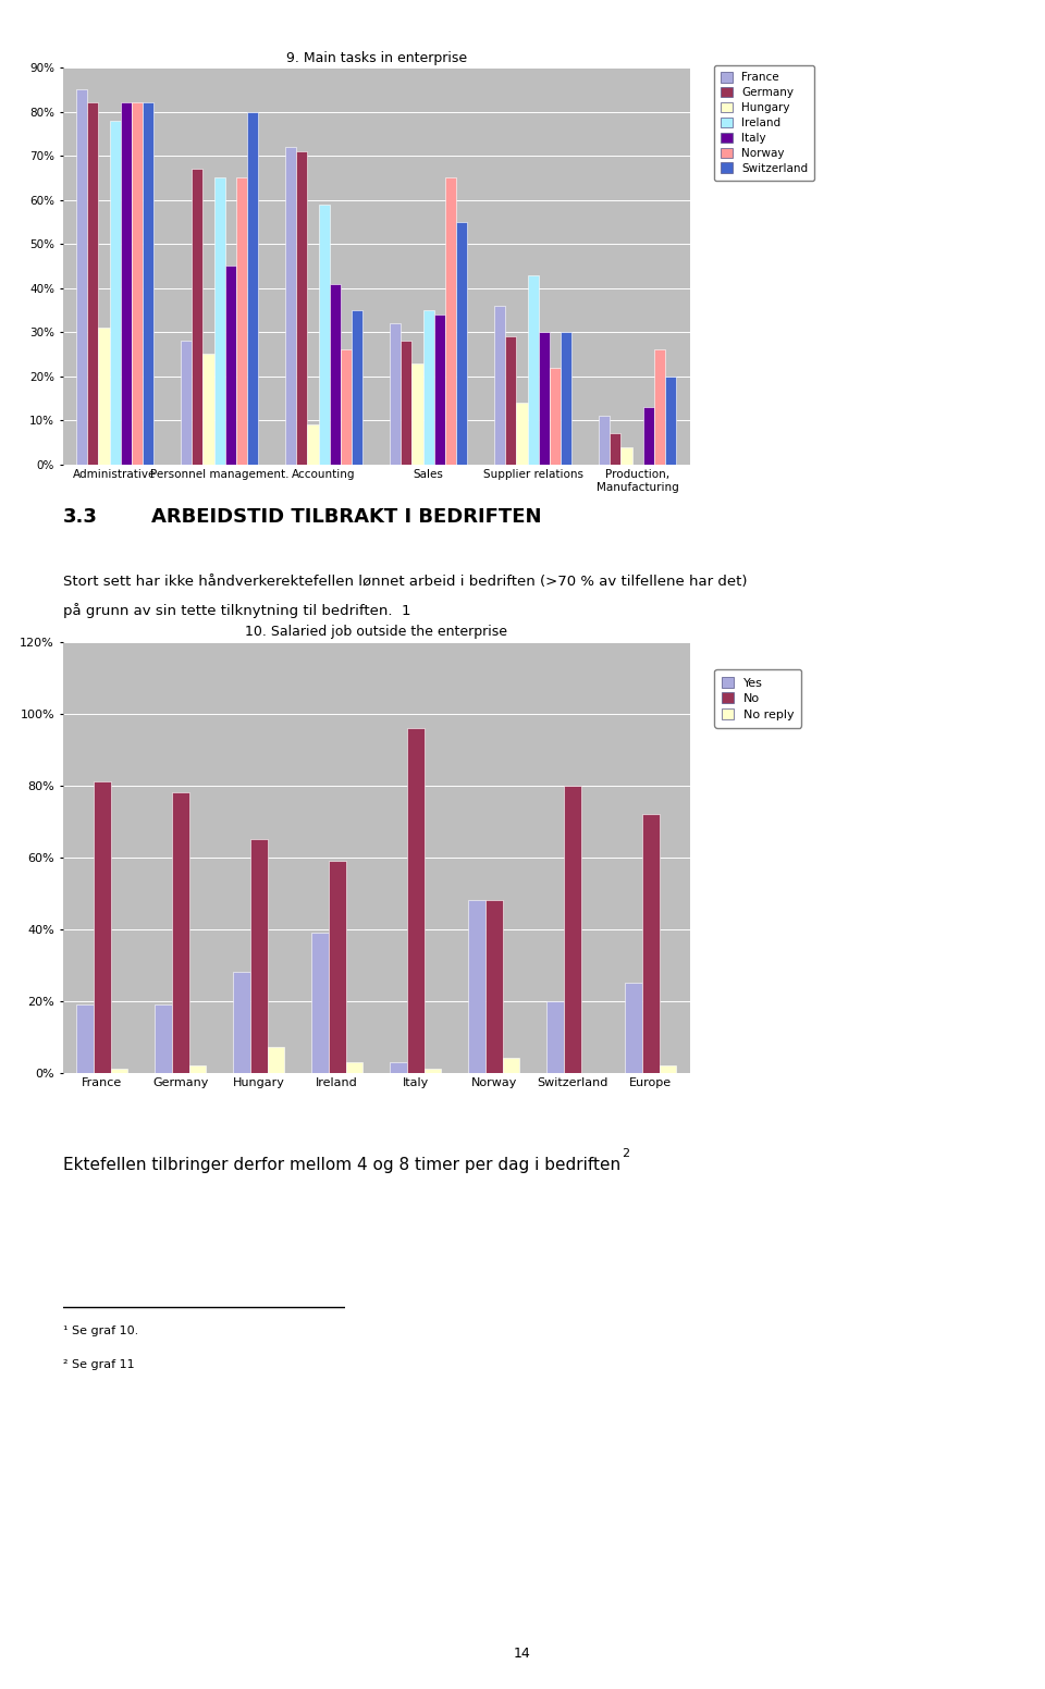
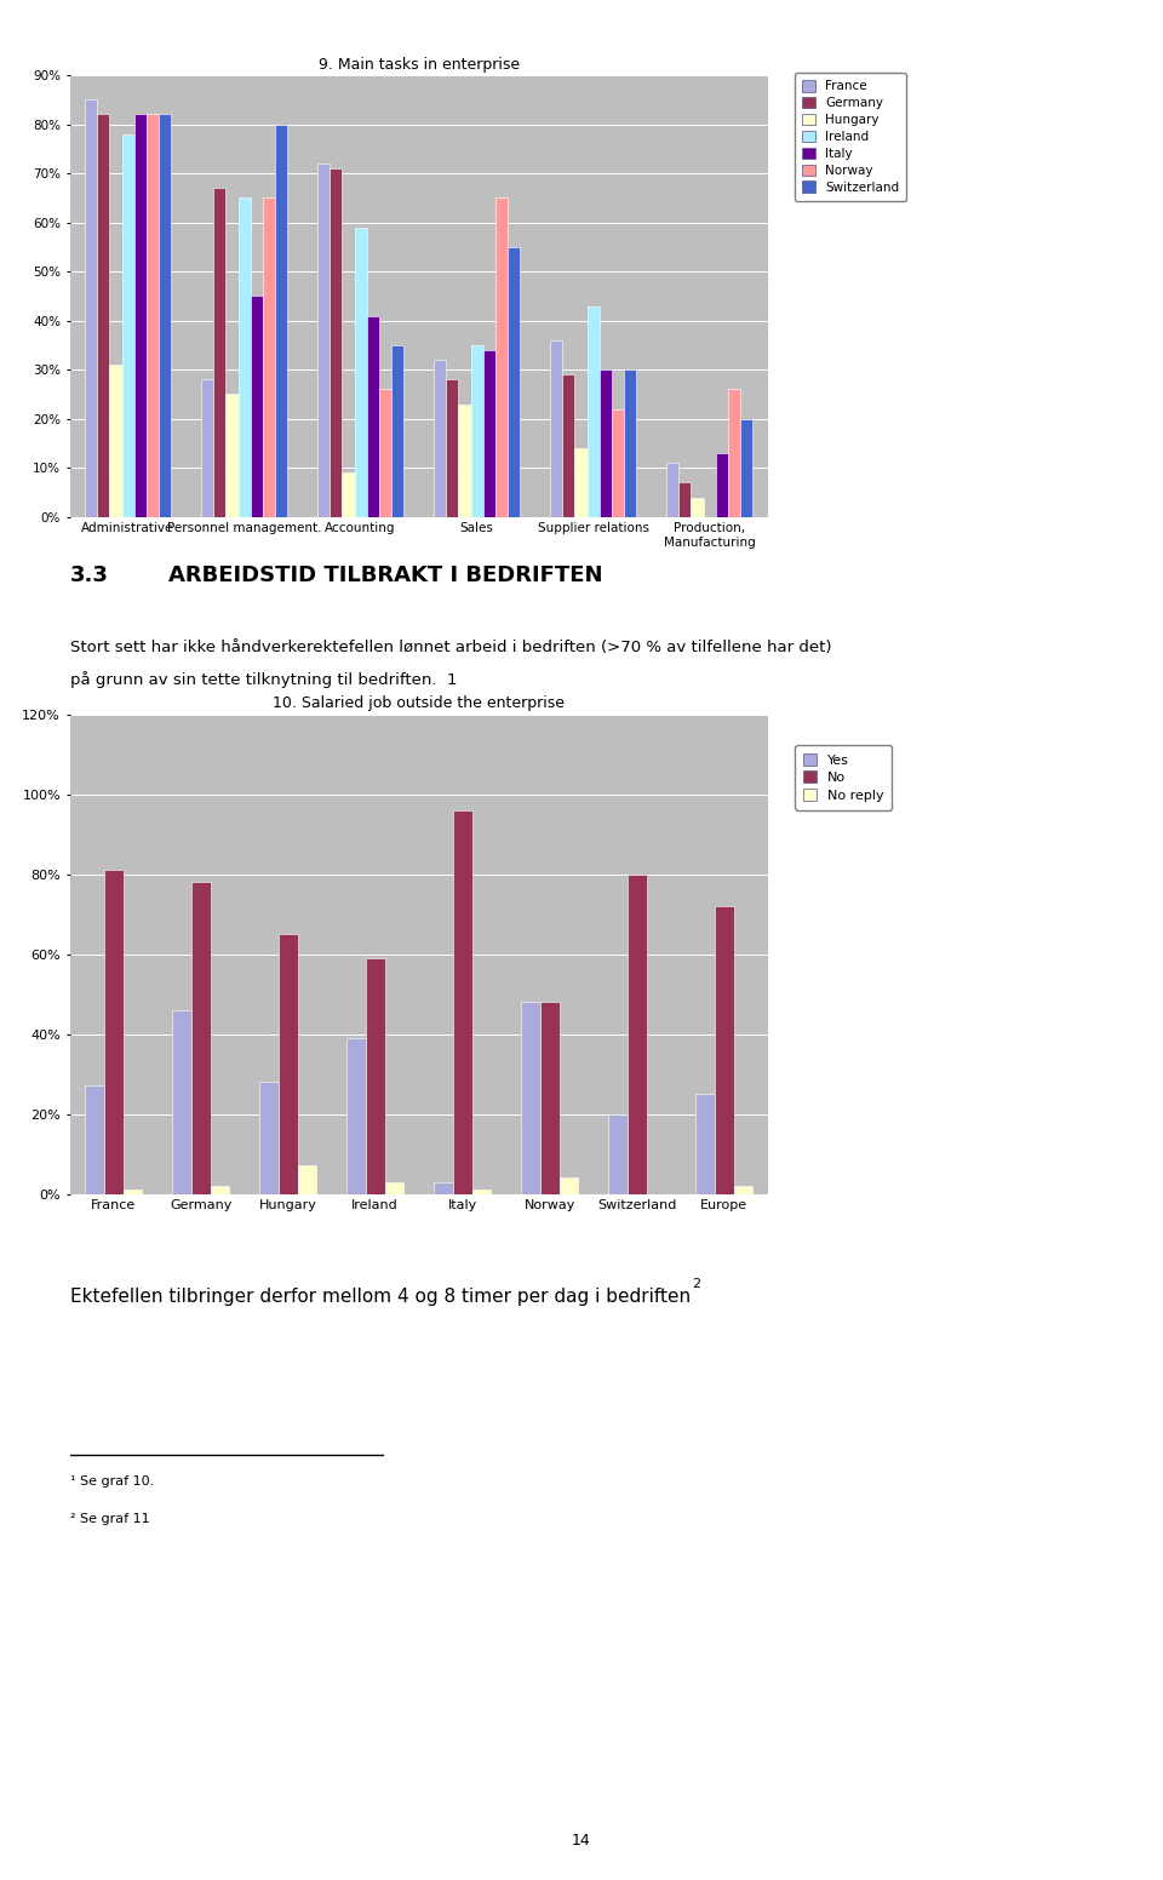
10. Salaried job outside the enterprise/Yes/France: 19% -> 27%
10. Salaried job outside the enterprise/Yes/Germany: 19% -> 46%
